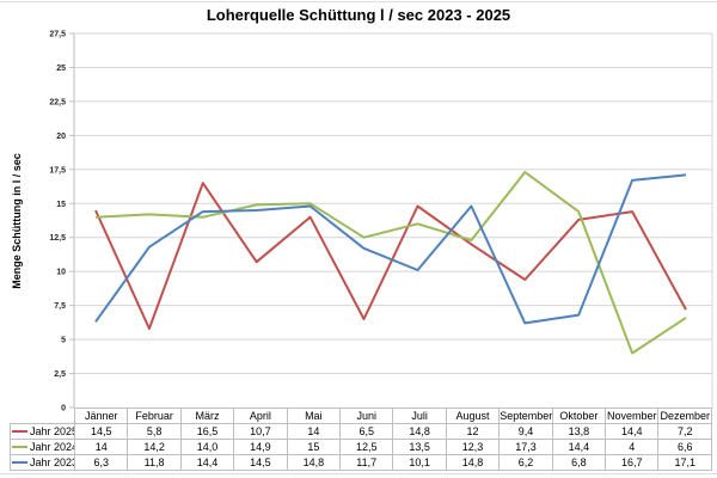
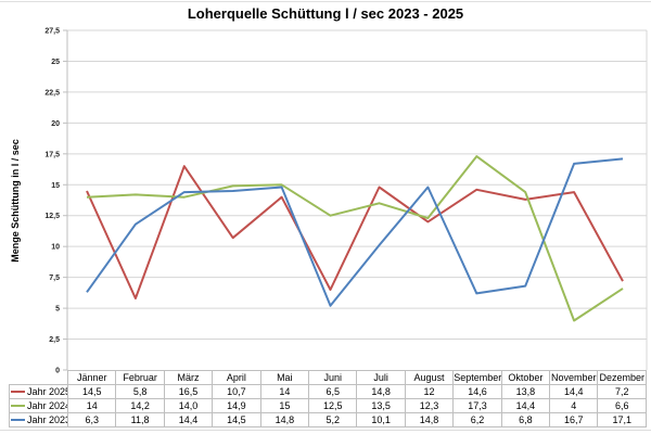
Jahr 2023/Juni: 11,7 -> 5,2
Jahr 2025/September: 9,4 -> 14,6
